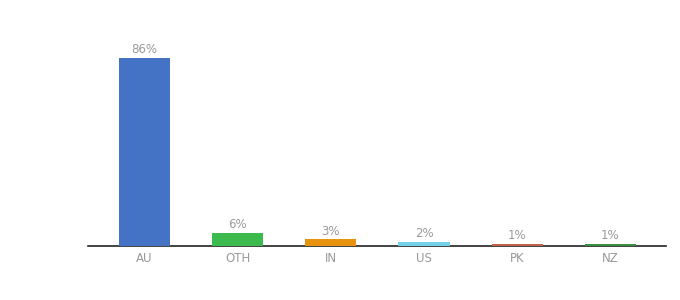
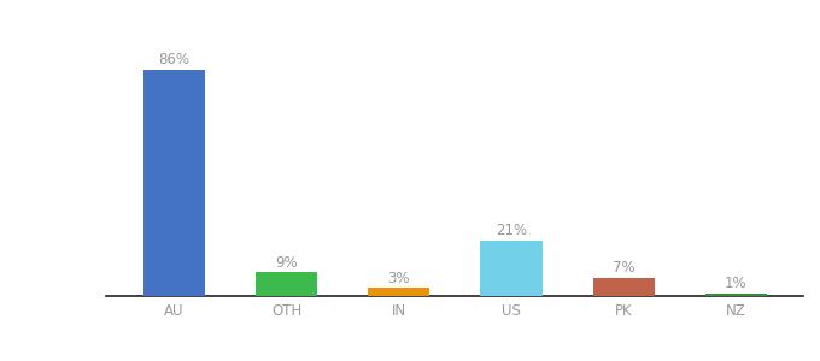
OTH: 6% -> 9%
US: 2% -> 21%
PK: 1% -> 7%
